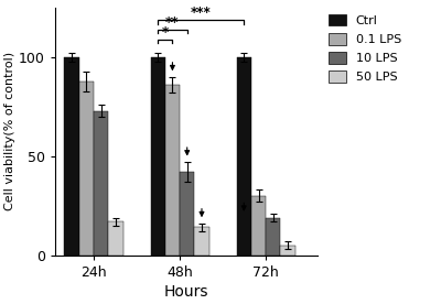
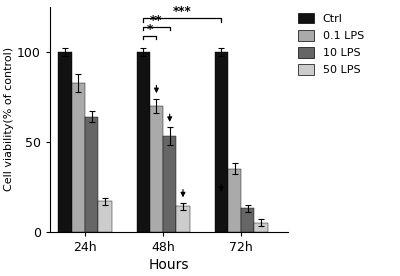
0.1 LPS/24h: 88 -> 83
10 LPS/24h: 73 -> 64
0.1 LPS/48h: 86 -> 70
10 LPS/48h: 42 -> 53
0.1 LPS/72h: 30 -> 35
10 LPS/72h: 19 -> 13
